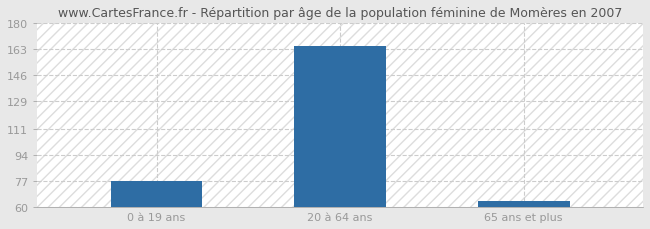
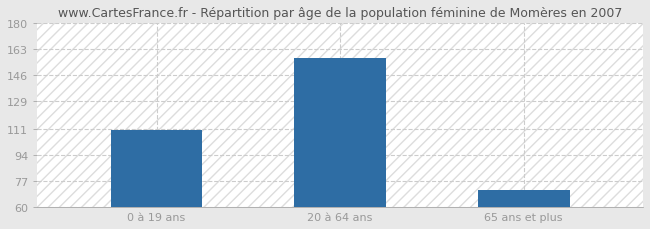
0 à 19 ans: 77 -> 110
20 à 64 ans: 165 -> 157
65 ans et plus: 64 -> 71
